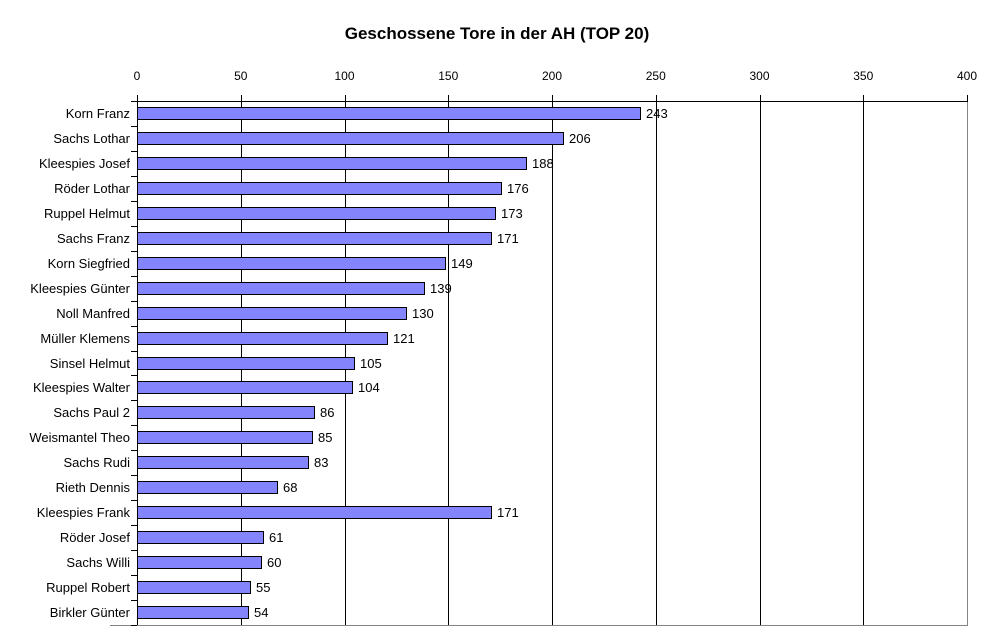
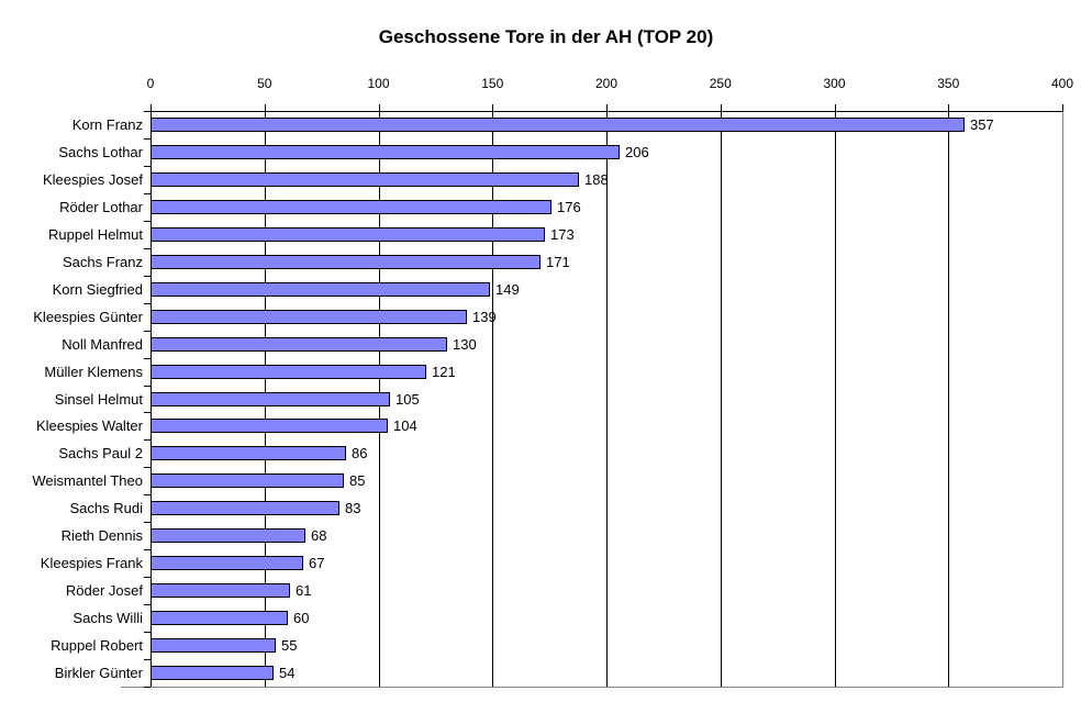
Korn Franz: 243 -> 357
Kleespies Frank: 171 -> 67
